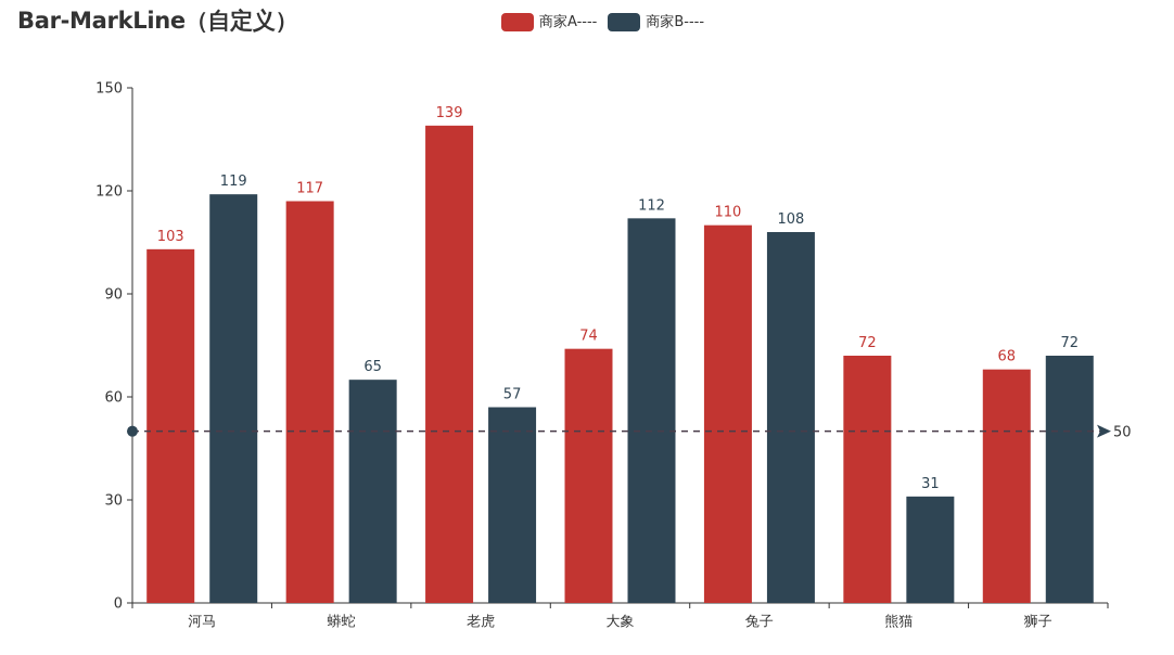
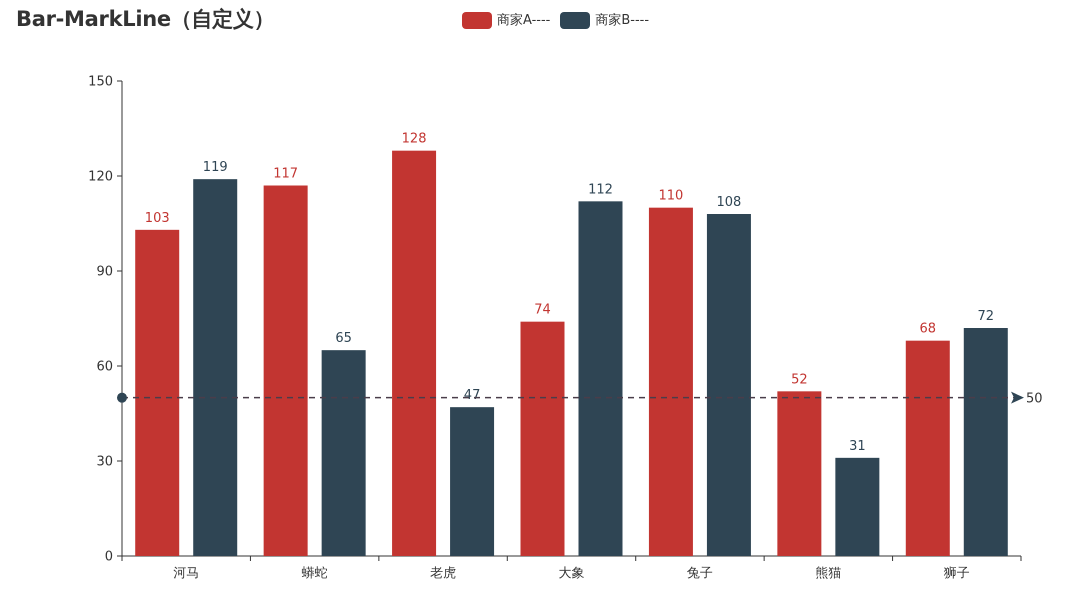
商家A----/老虎: 139 -> 128
商家B----/老虎: 57 -> 47
商家A----/熊猫: 72 -> 52
